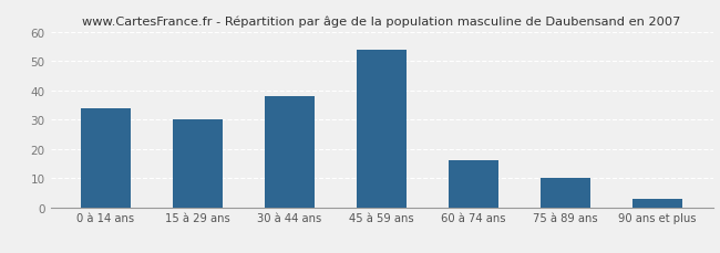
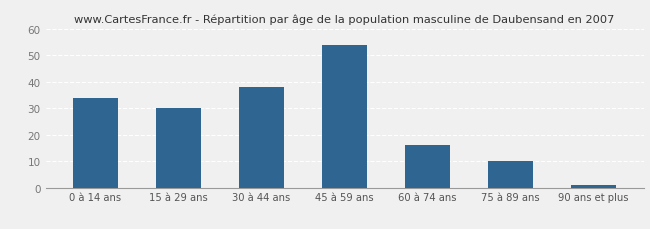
90 ans et plus: 3 -> 1
